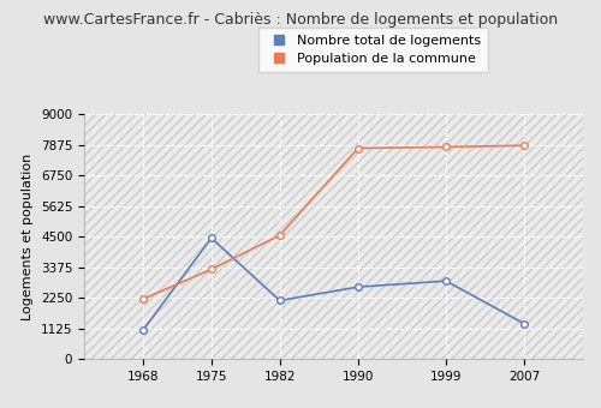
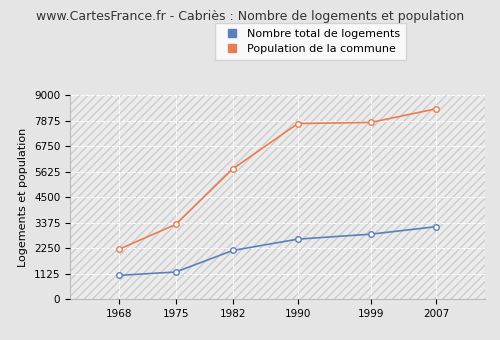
Nombre total de logements/1975: 4450 -> 1200
Population de la commune/1982: 4550 -> 5750
Nombre total de logements/2007: 1300 -> 3200
Population de la commune/2007: 7850 -> 8400
